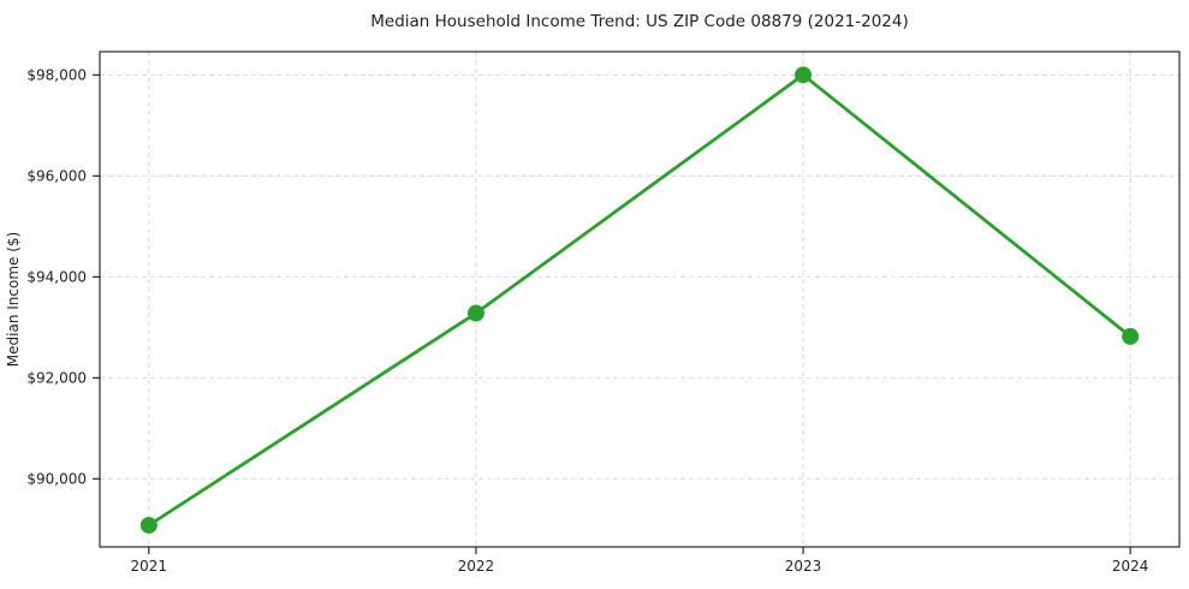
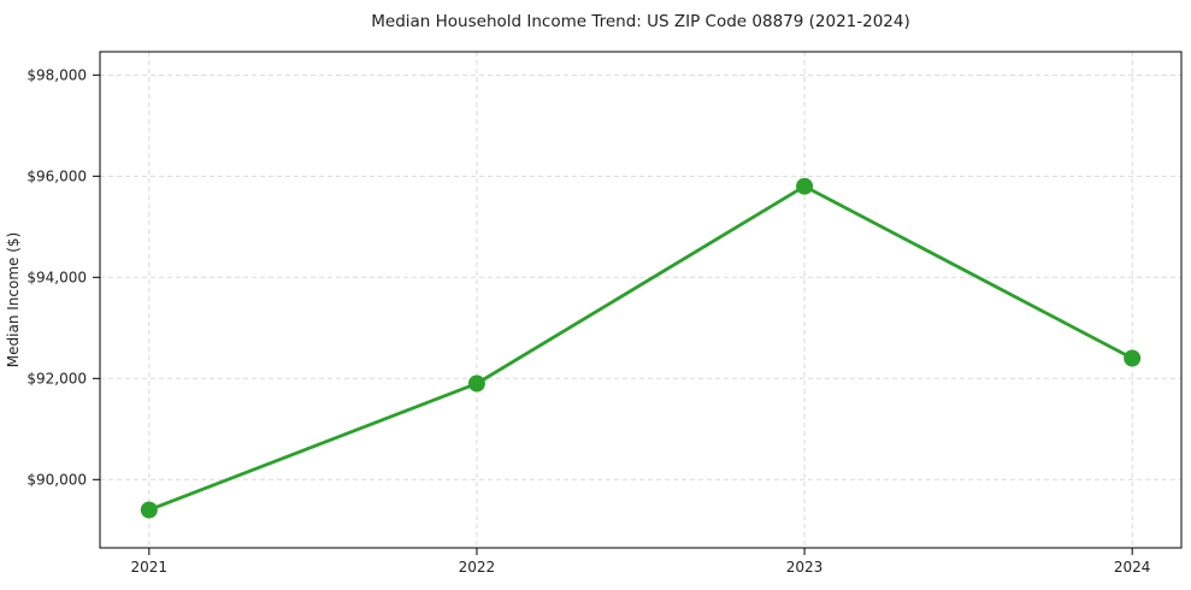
2021: $89100 -> $89400
2022: $93300 -> $91900
2023: $98000 -> $95800
2024: $92800 -> $92400
